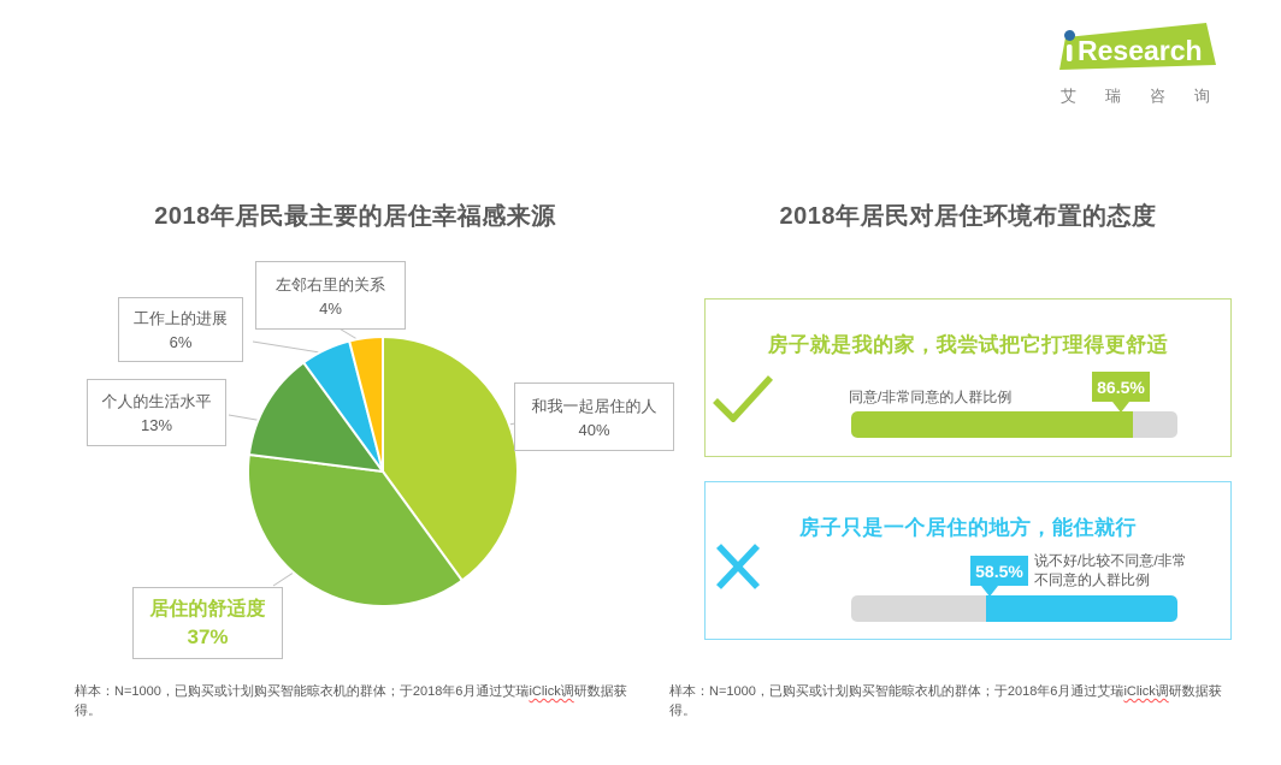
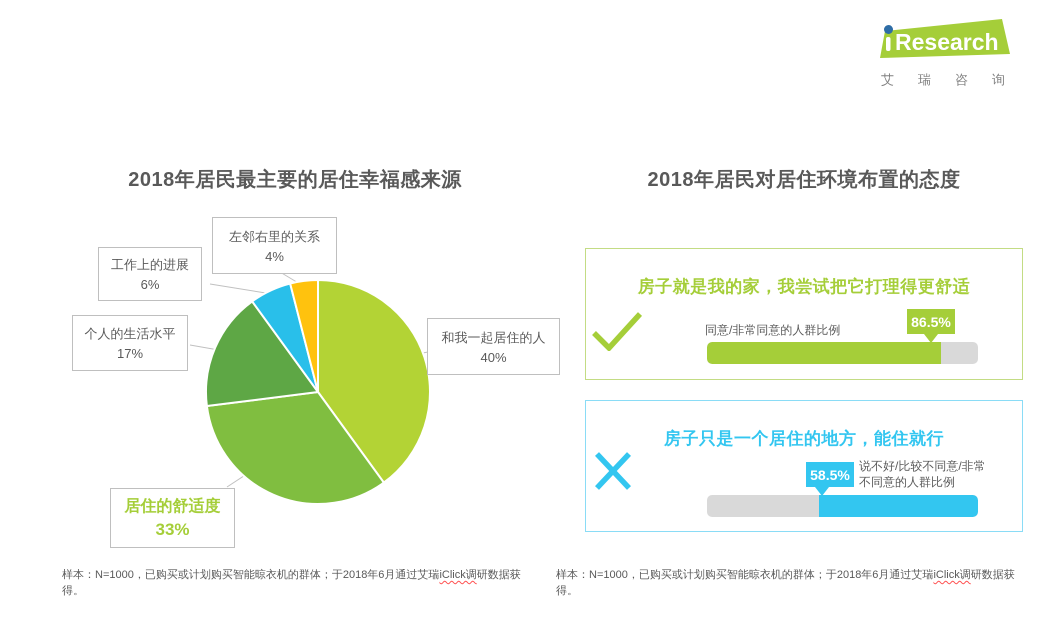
2018年居民最主要的居住幸福感来源/居住的舒适度: 37% -> 33%
2018年居民最主要的居住幸福感来源/个人的生活水平: 13% -> 17%
